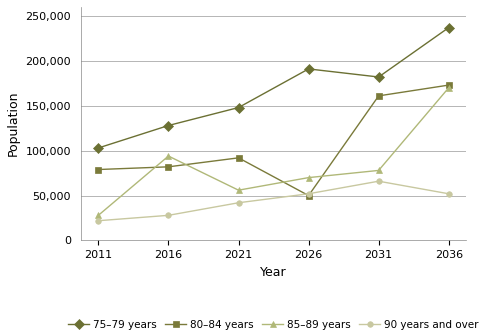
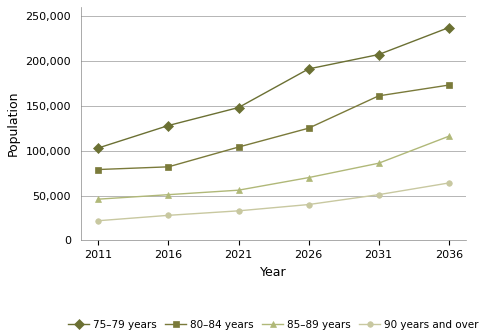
85–89 years/2011: 28,000 -> 46,000
85–89 years/2016: 94,000 -> 51,000
80–84 years/2021: 92,000 -> 104,000
90 years and over/2021: 42,000 -> 33,000
80–84 years/2026: 50,000 -> 125,000
90 years and over/2026: 52,000 -> 40,000
75–79 years/2031: 182,000 -> 207,000
85–89 years/2031: 78,000 -> 86,000
90 years and over/2031: 66,000 -> 51,000
85–89 years/2036: 170,000 -> 116,000
90 years and over/2036: 52,000 -> 64,000
